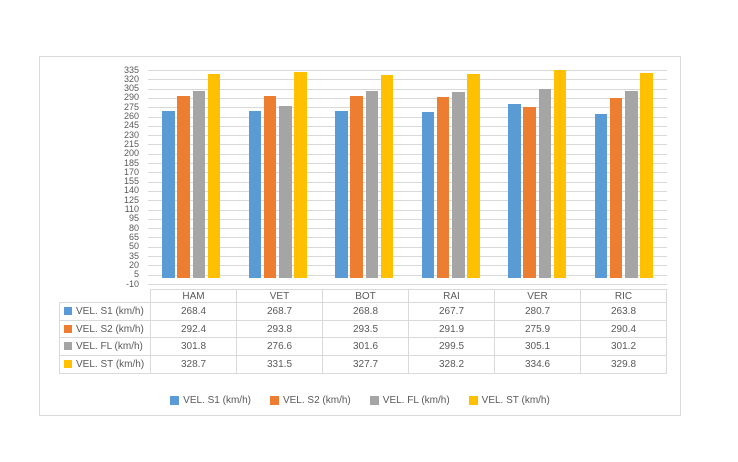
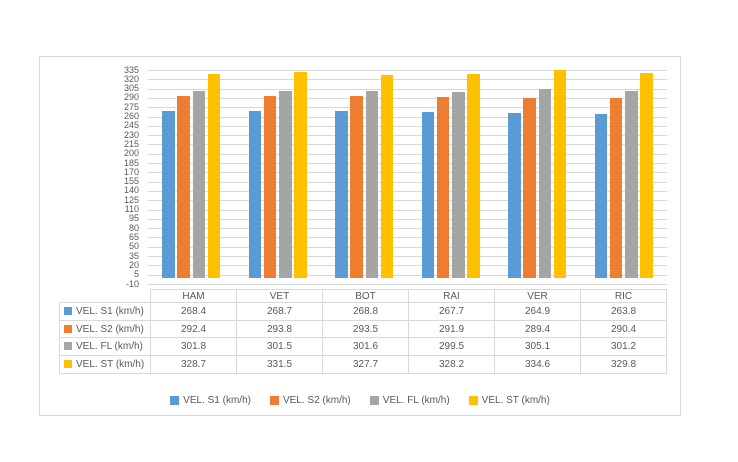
VEL. FL (km/h)/VET: 276.6 -> 301.5
VEL. S1 (km/h)/VER: 280.7 -> 264.9
VEL. S2 (km/h)/VER: 275.9 -> 289.4
